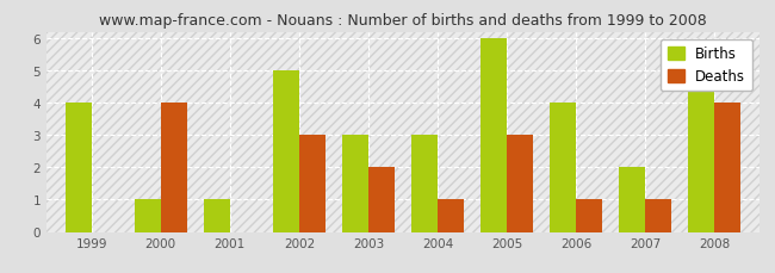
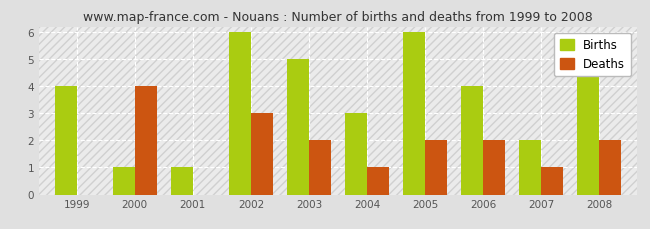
Births/2002: 5 -> 6
Births/2003: 3 -> 5
Deaths/2005: 3 -> 2
Deaths/2006: 1 -> 2
Deaths/2008: 4 -> 2
